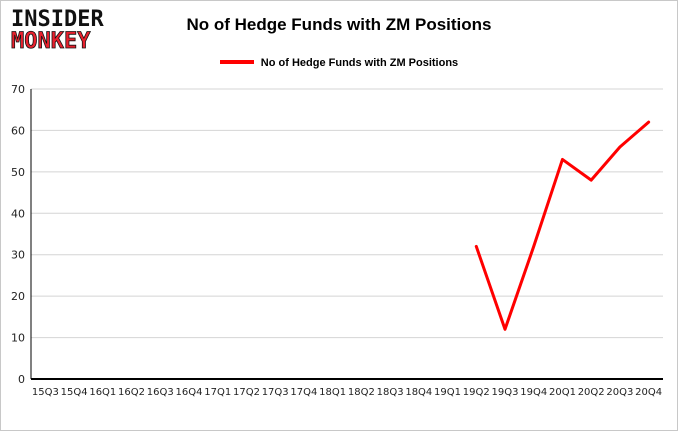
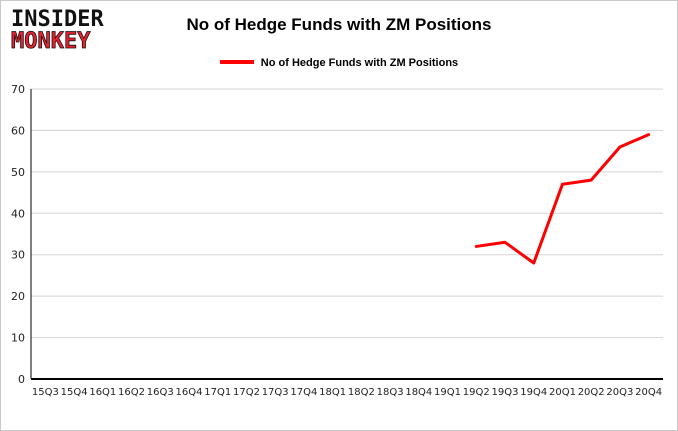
19Q3: 12 -> 33
19Q4: 32 -> 28
20Q1: 53 -> 47
20Q4: 62 -> 59
